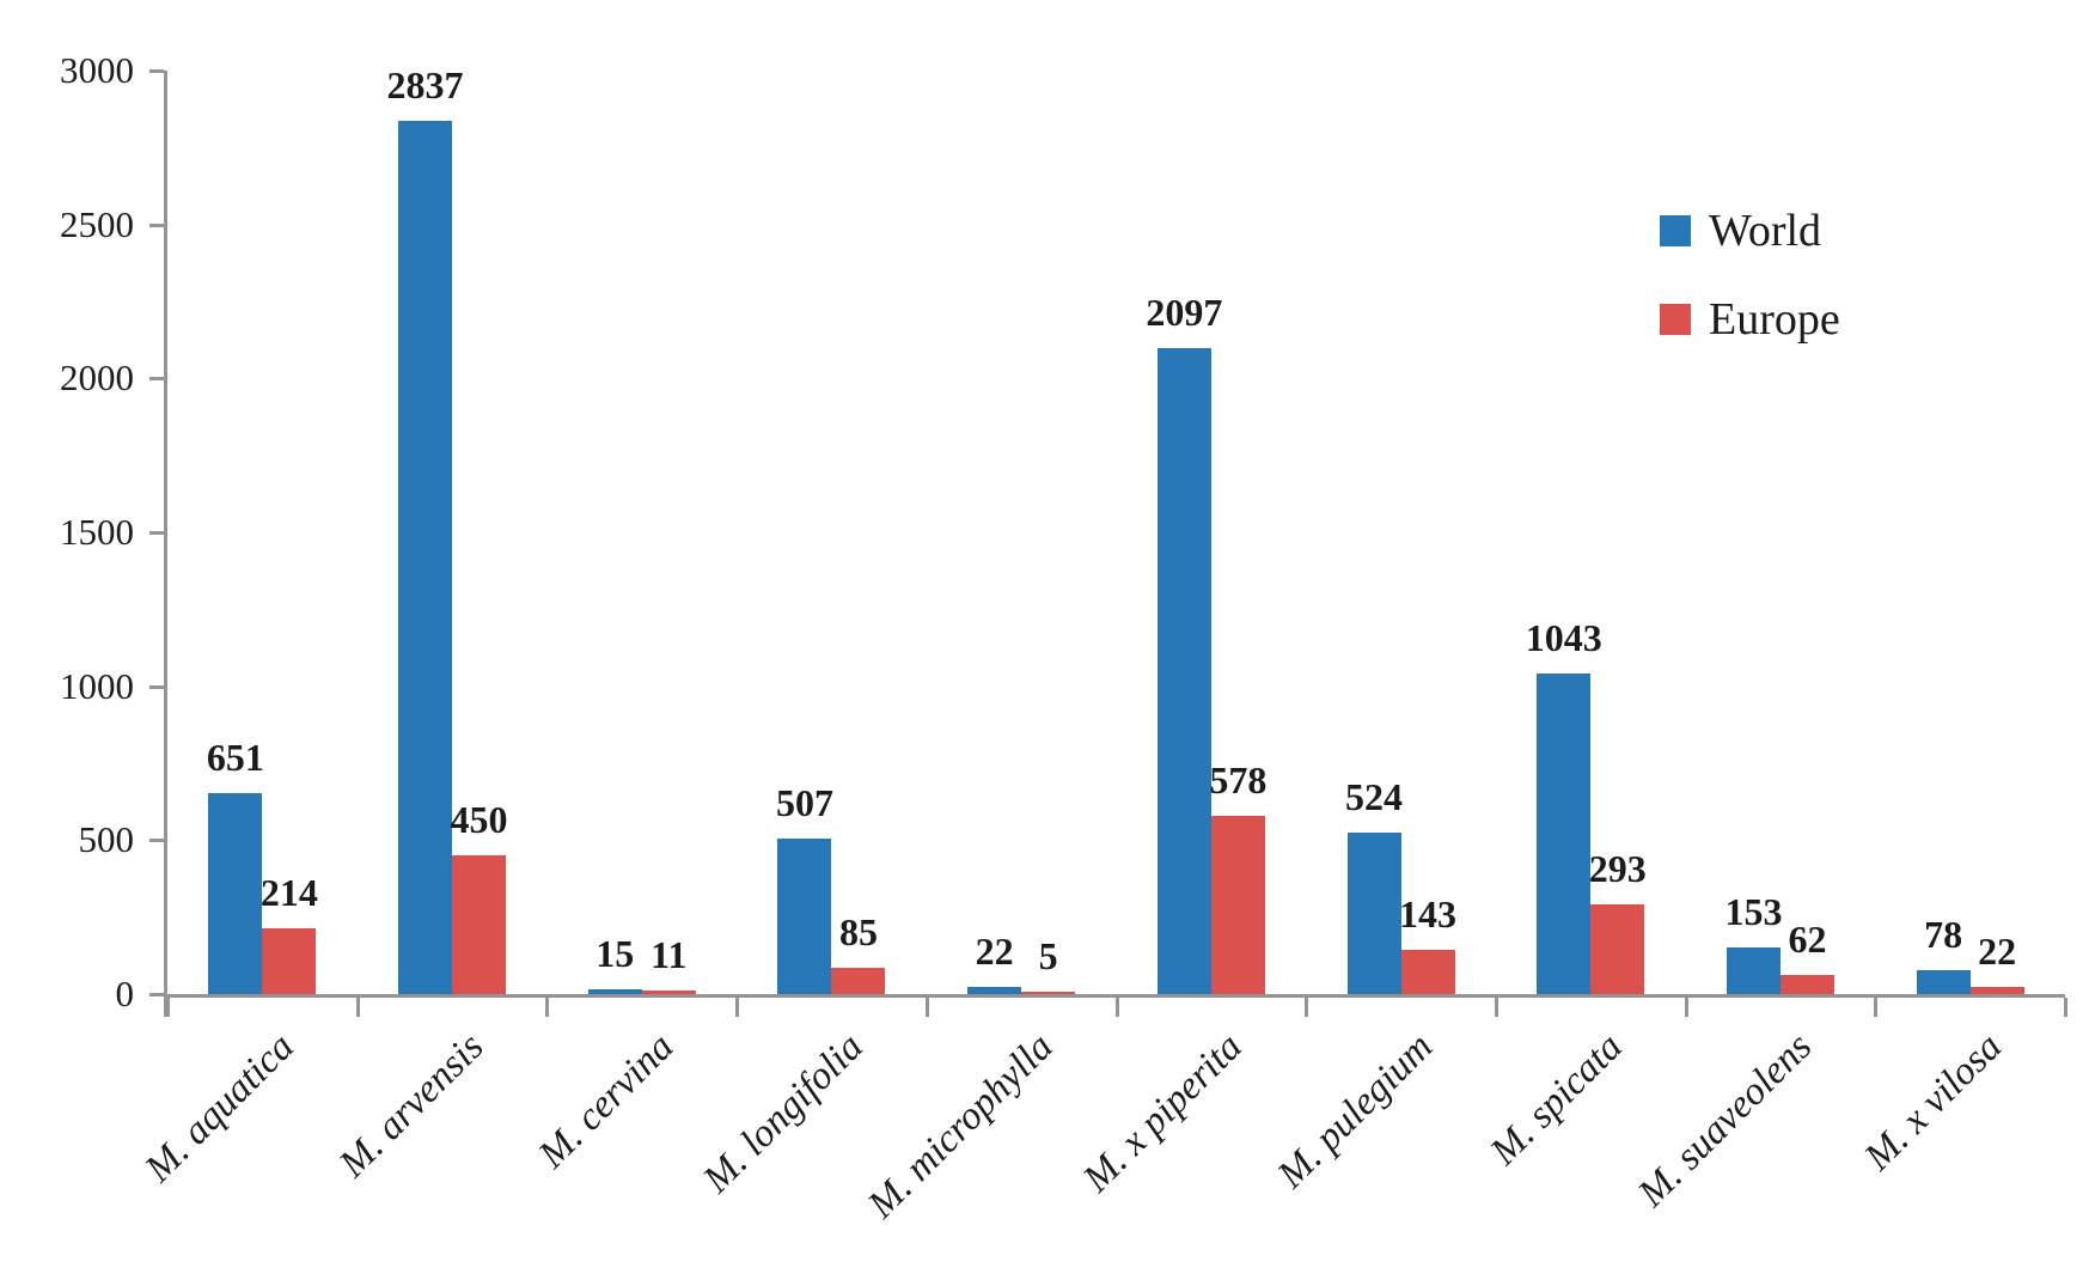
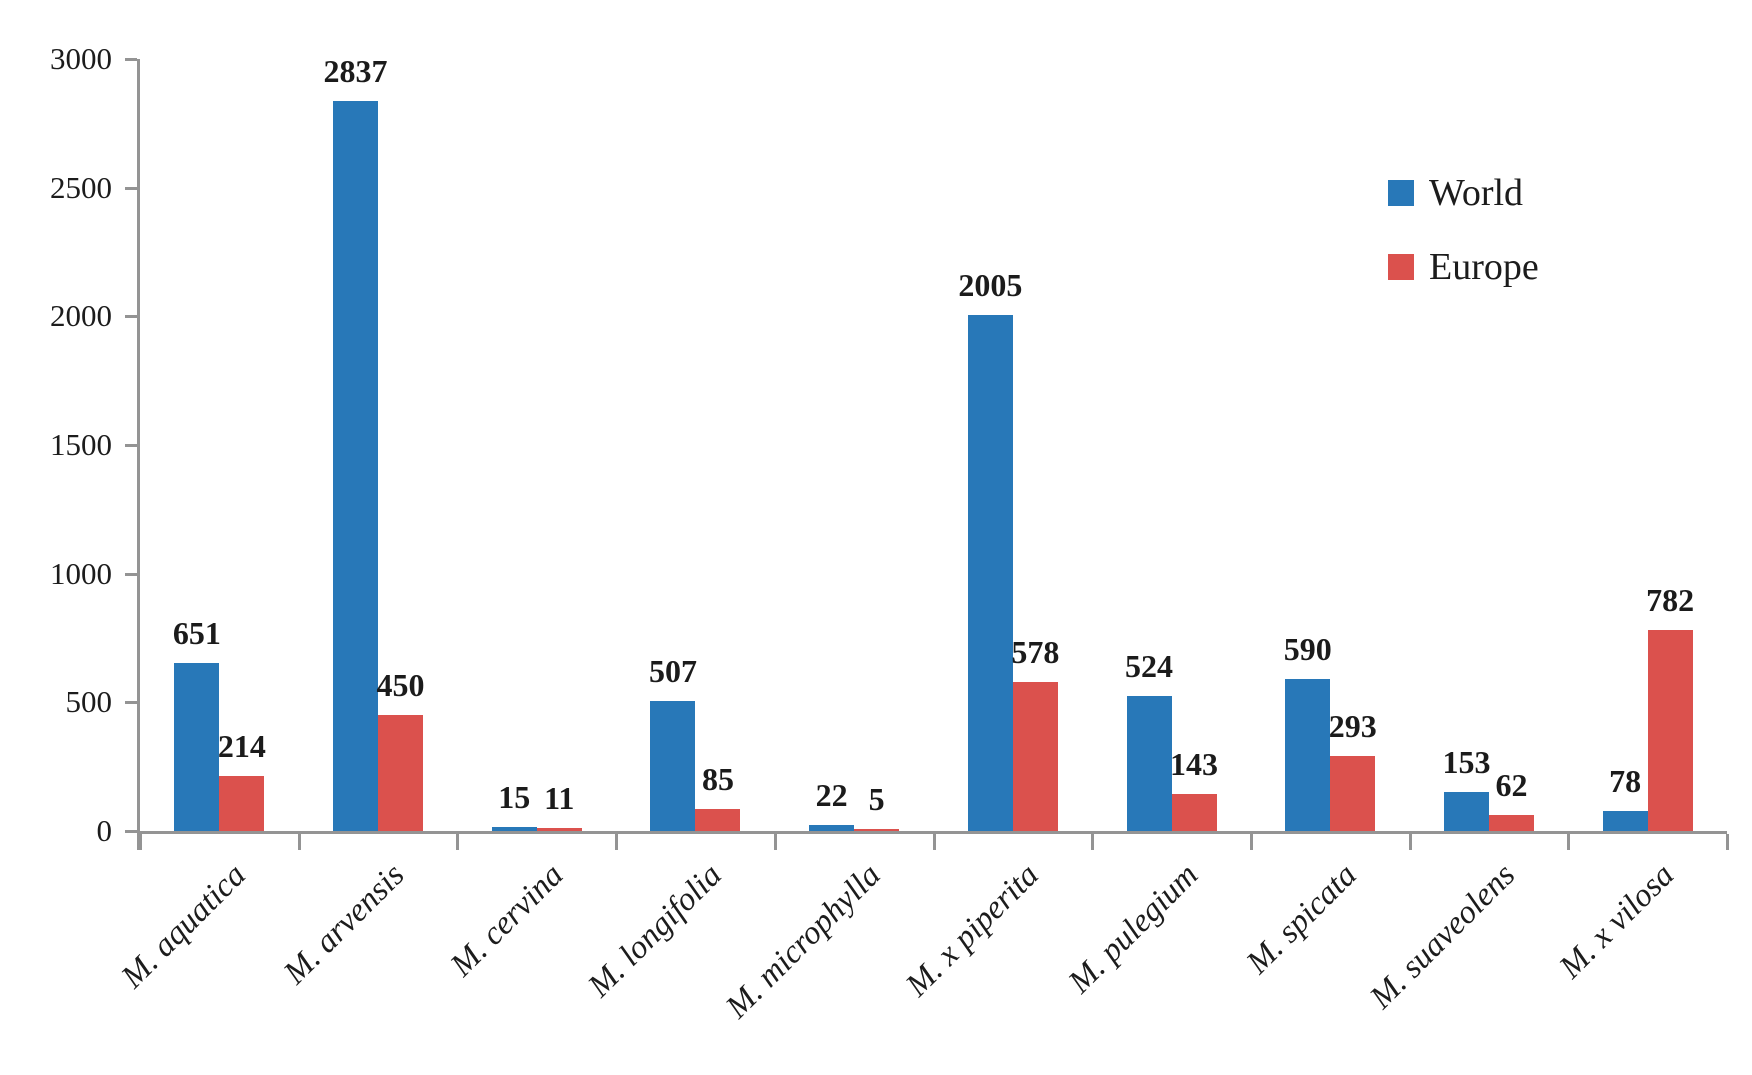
World/M. x piperita: 2097 -> 2005
World/M. spicata: 1043 -> 590
Europe/M. x vilosa: 22 -> 782
